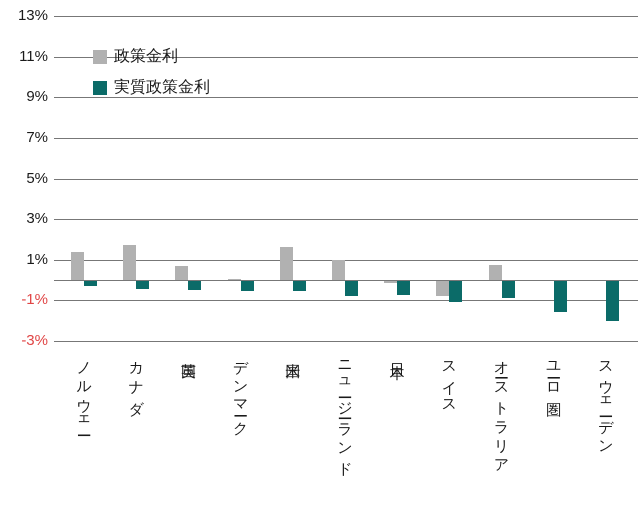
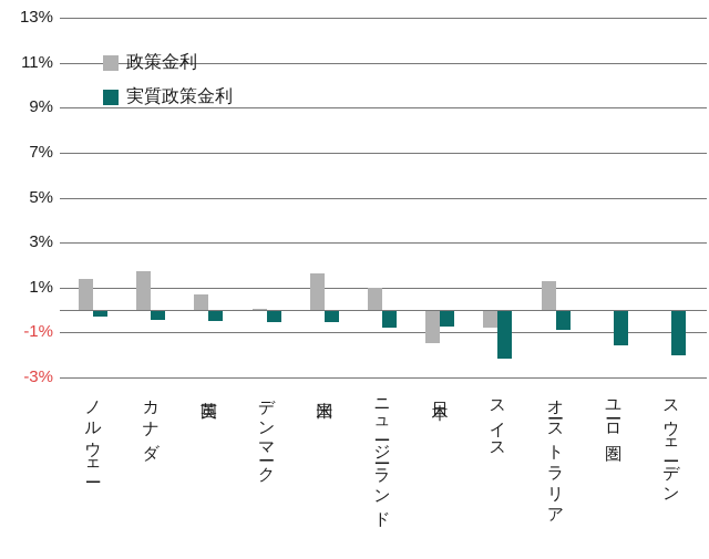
政策金利/日本: -0.1% -> -1.4%
実質政策金利/スイス: -1.1% -> -2.1%
政策金利/オーストラリア: 0.8% -> 1.3%
